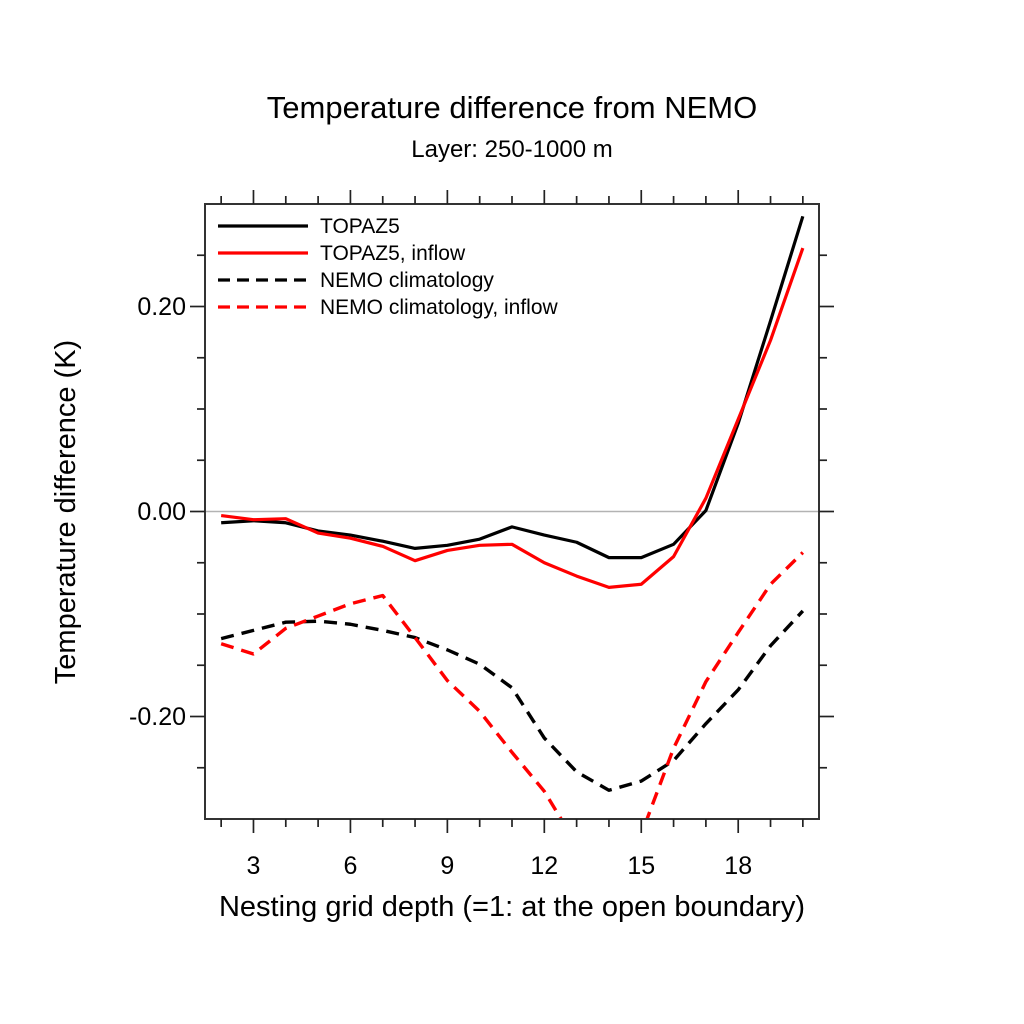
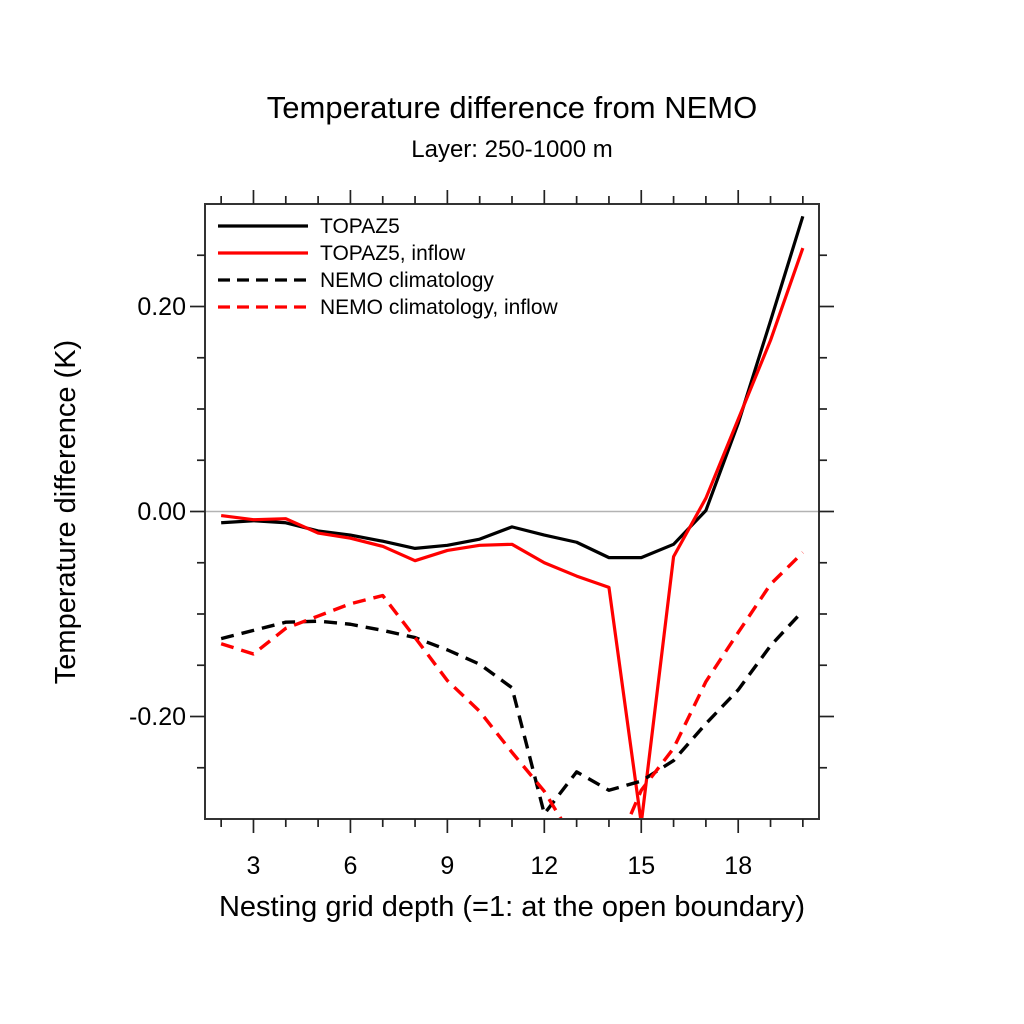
NEMO climatology/12: -0.221 -> -0.295
TOPAZ5, inflow/15: -0.071 -> -0.304
NEMO climatology, inflow/15: -0.315 -> -0.272
